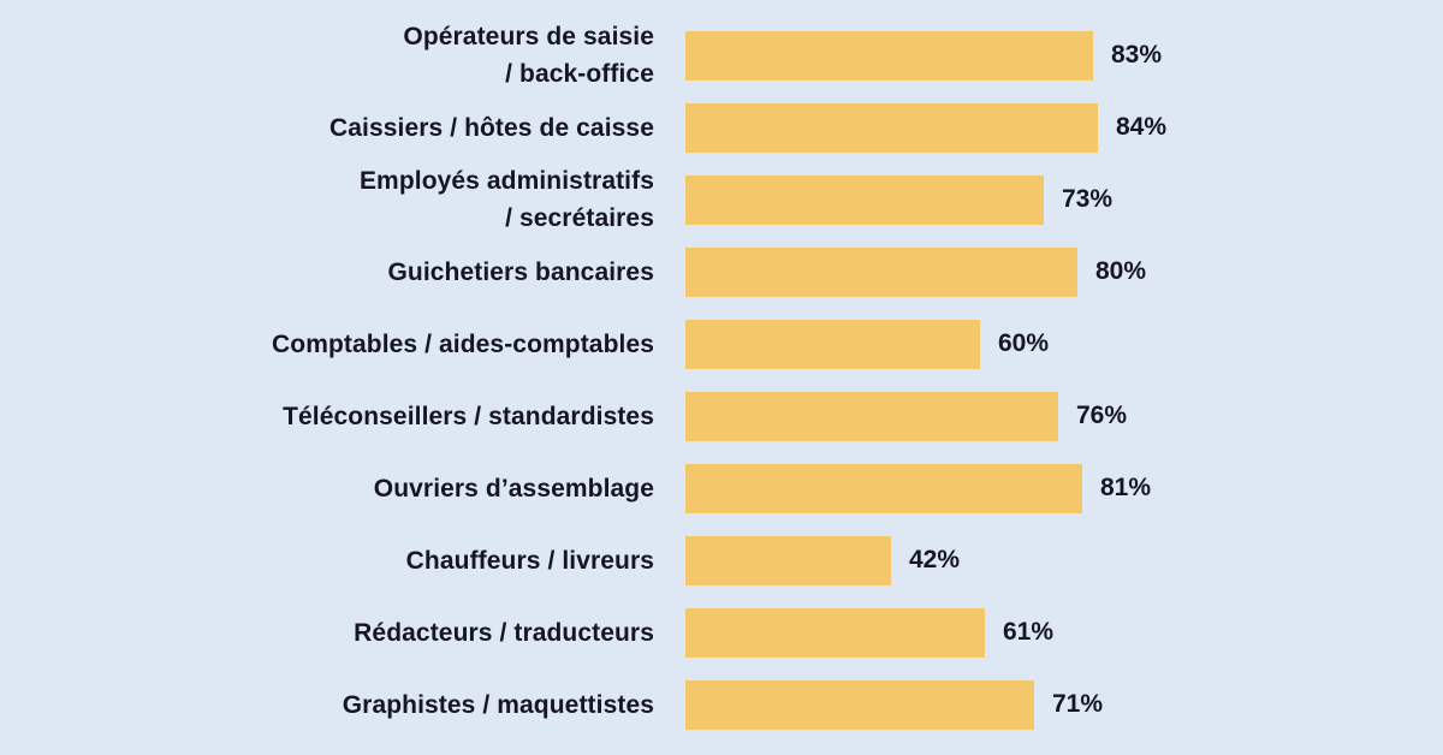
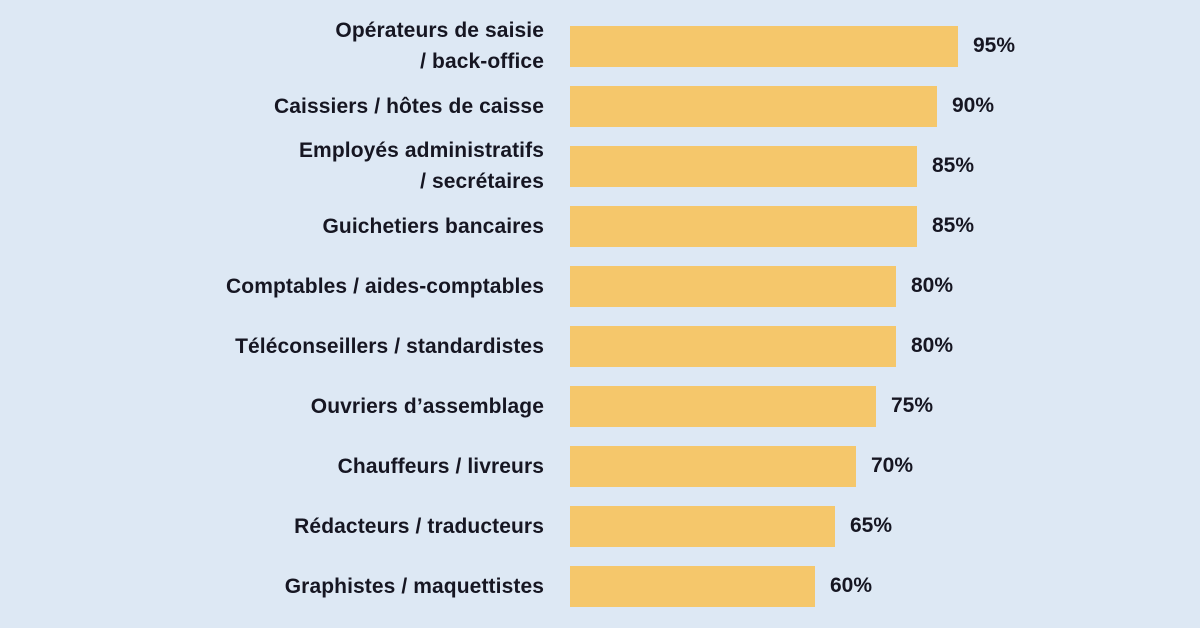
Opérateurs de saisie / back-office: 83% -> 95%
Caissiers / hôtes de caisse: 84% -> 90%
Employés administratifs / secrétaires: 73% -> 85%
Guichetiers bancaires: 80% -> 85%
Comptables / aides-comptables: 60% -> 80%
Téléconseillers / standardistes: 76% -> 80%
Ouvriers d’assemblage: 81% -> 75%
Chauffeurs / livreurs: 42% -> 70%
Rédacteurs / traducteurs: 61% -> 65%
Graphistes / maquettistes: 71% -> 60%
